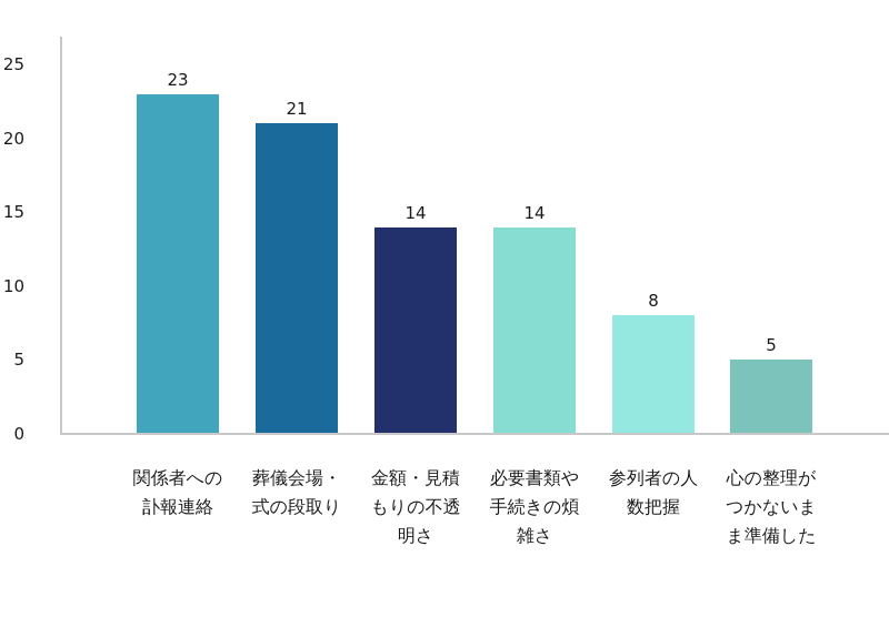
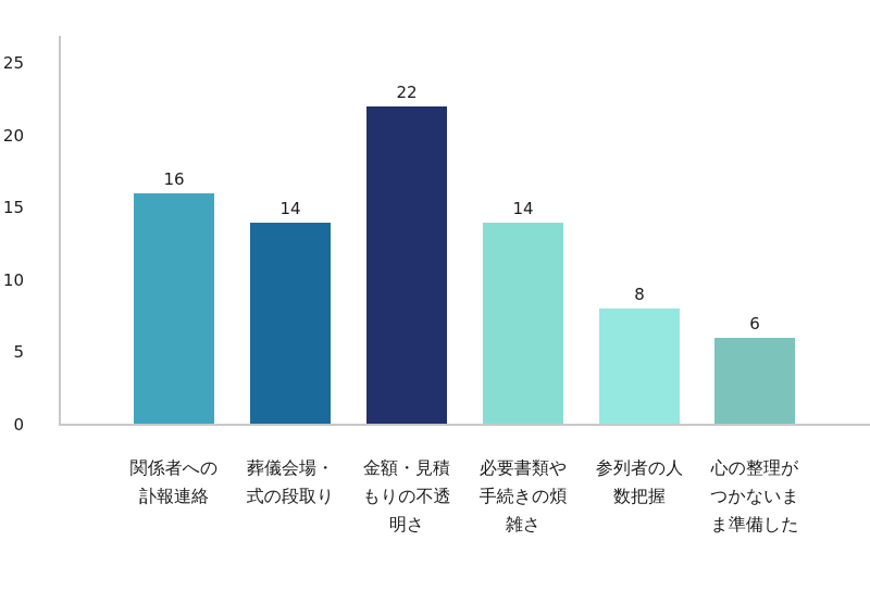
関係者への訃報連絡: 23 -> 16
葬儀会場・式の段取り: 21 -> 14
金額・見積もりの不透明さ: 14 -> 22
心の整理がつかないまま準備した: 5 -> 6
